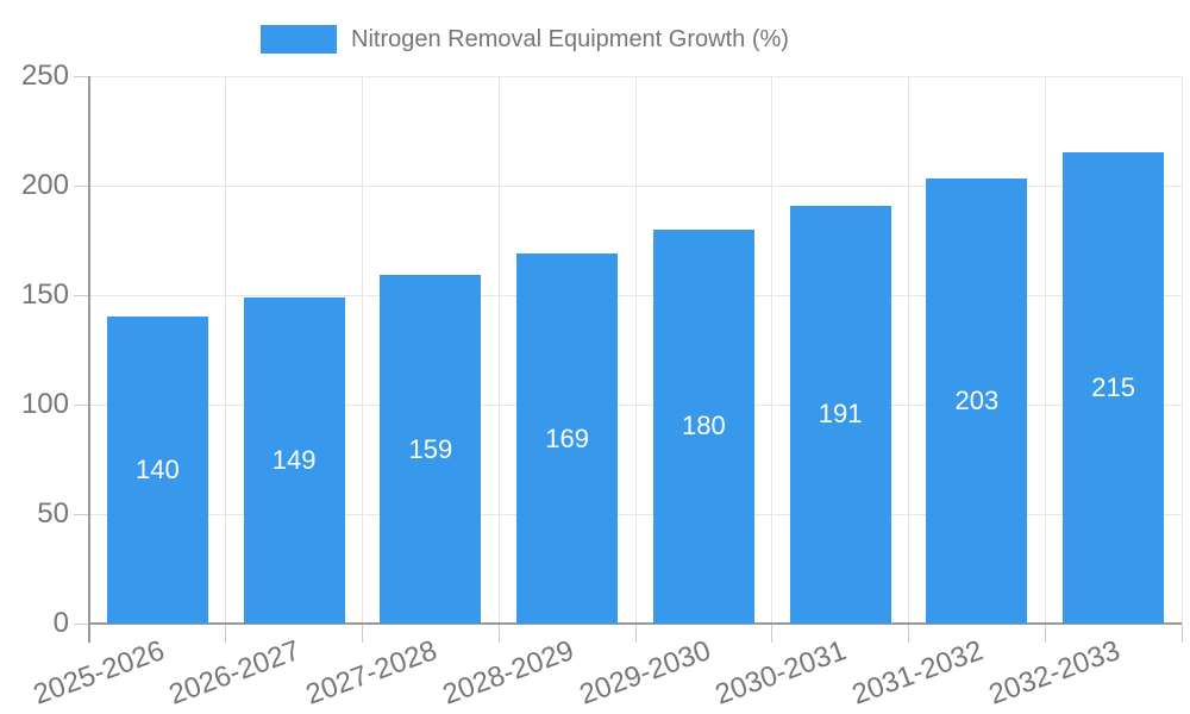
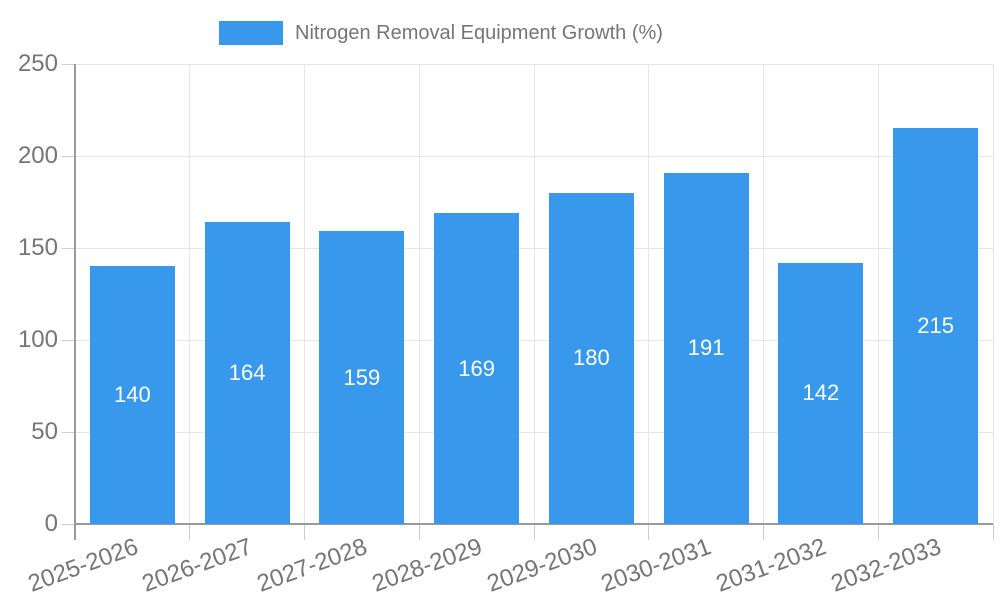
2026-2027: 149 -> 164
2031-2032: 203 -> 142
